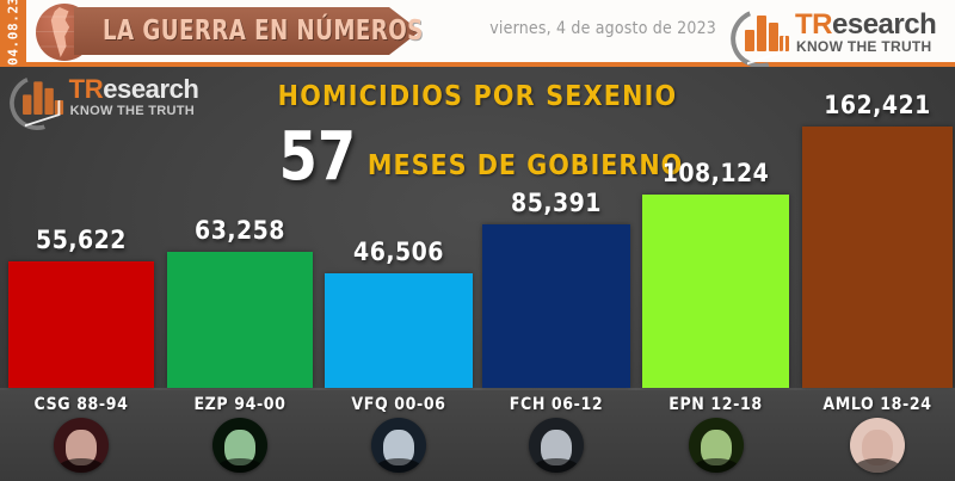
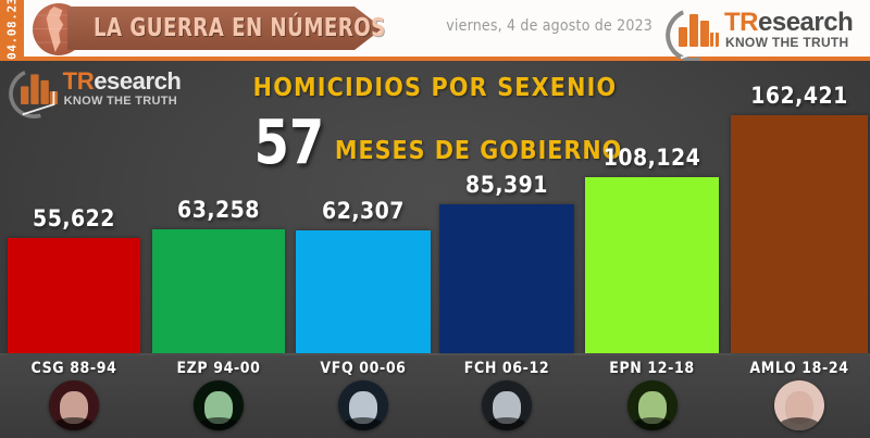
VFQ 00-06: 46,506 -> 62,307
